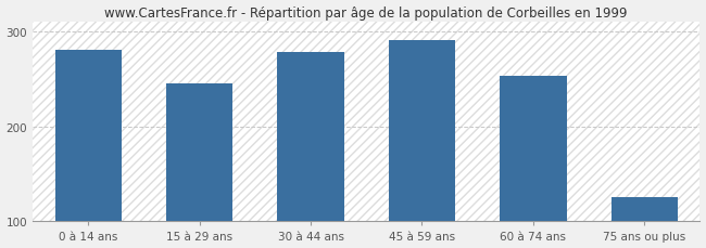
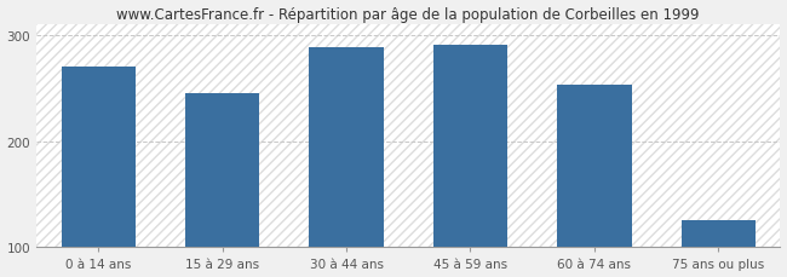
0 à 14 ans: 280 -> 270
30 à 44 ans: 278 -> 288
